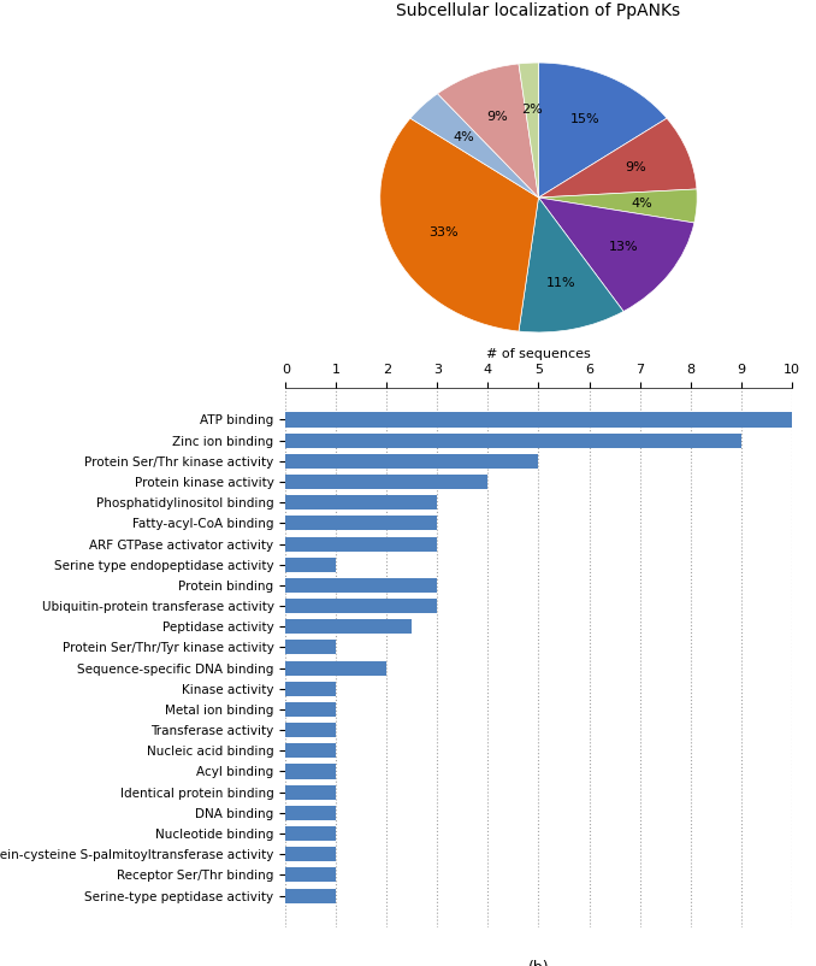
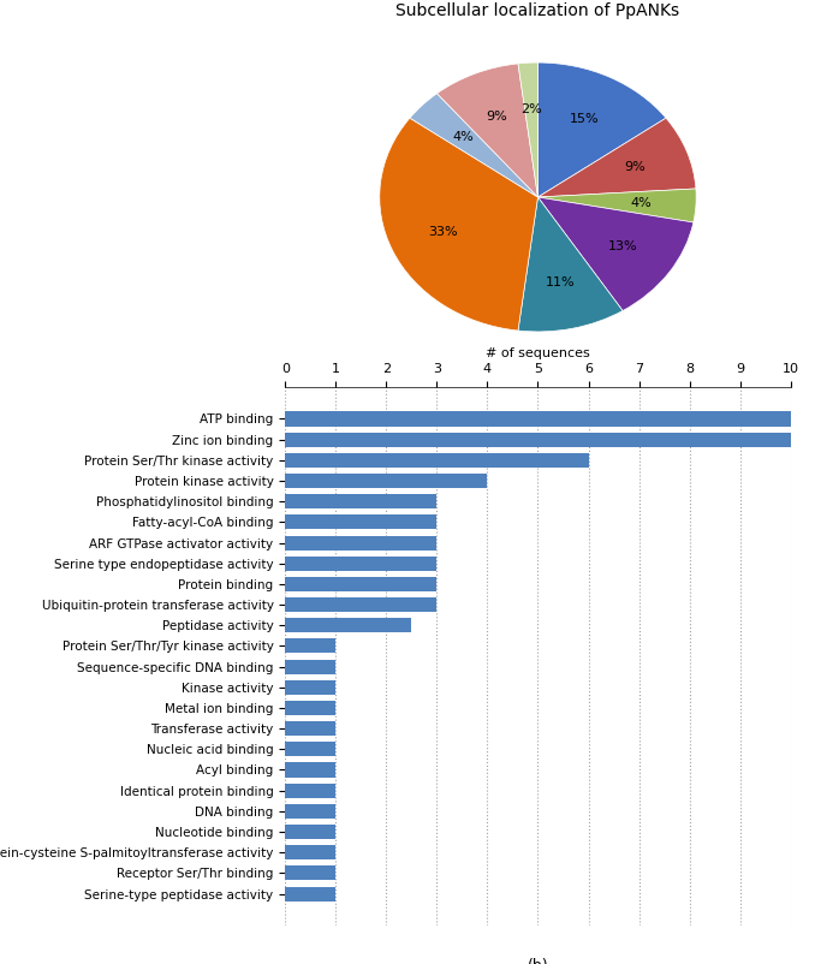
Zinc ion binding: 9.0 -> 10.0
Protein Ser/Thr kinase activity: 5.0 -> 6.0
Serine type endopeptidase activity: 1.0 -> 3.0
Sequence-specific DNA binding: 2.0 -> 1.0
